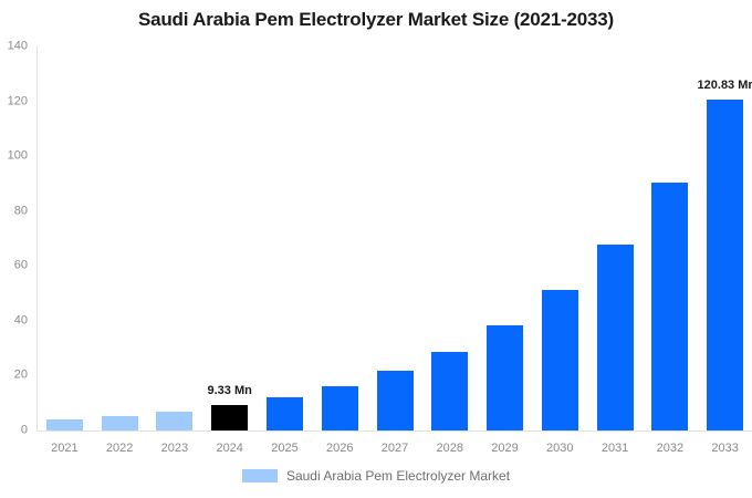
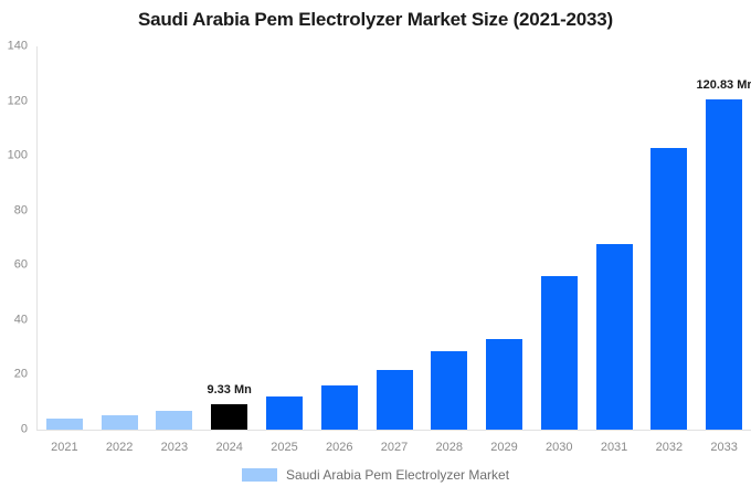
2029: 38 -> 33
2030: 51 -> 56
2032: 90 -> 103
